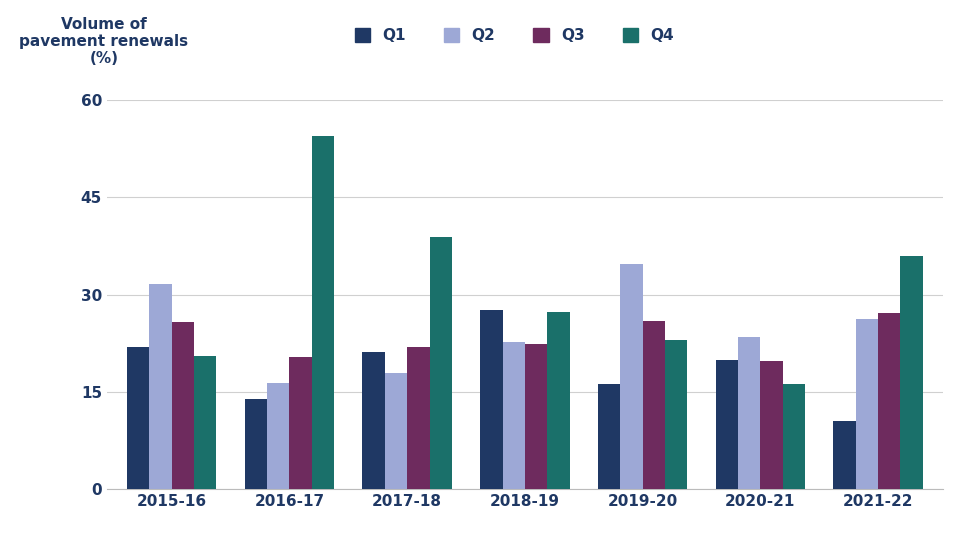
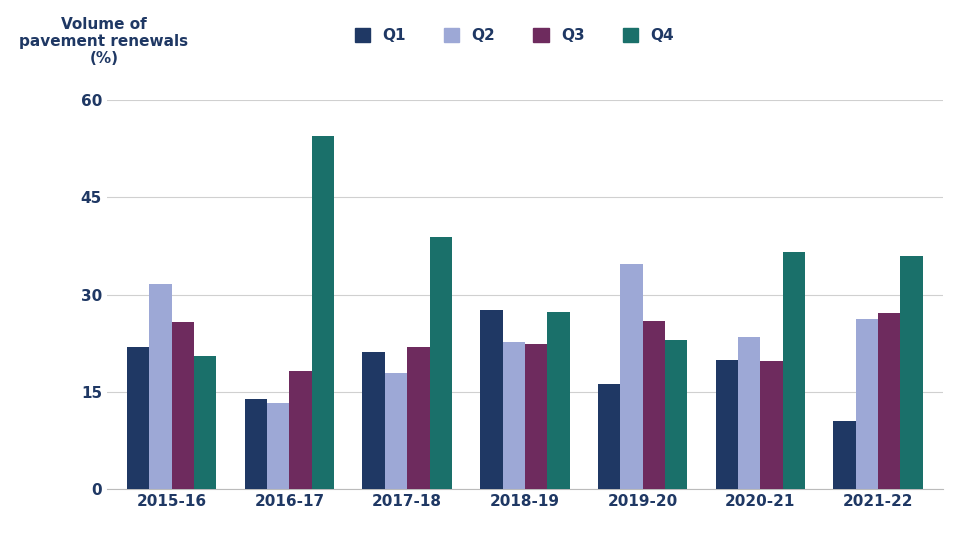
Q2/2016-17: 16.4 -> 13.3
Q3/2016-17: 20.4 -> 18.3
Q4/2020-21: 16.2 -> 36.6
